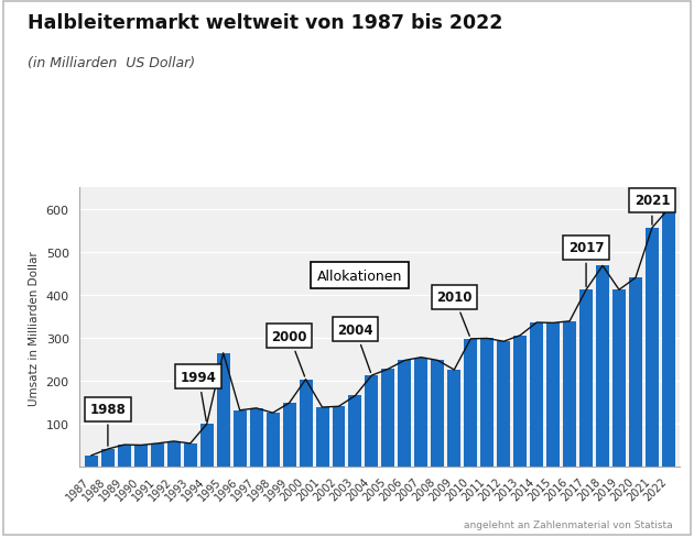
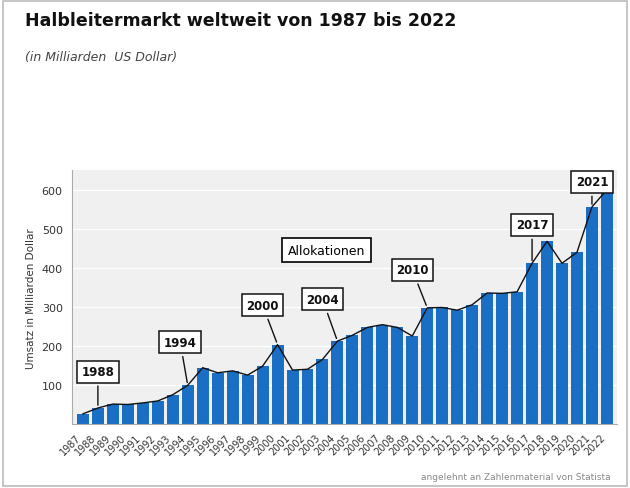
1993: 55 -> 76
1995: 265 -> 145
